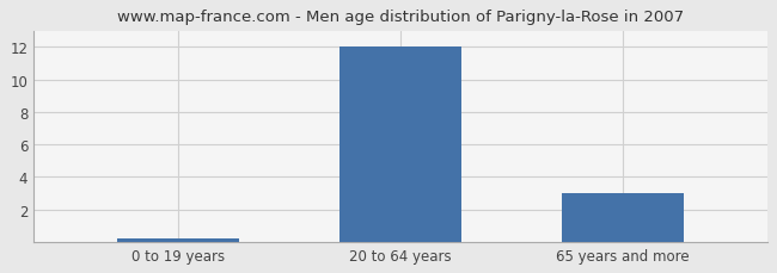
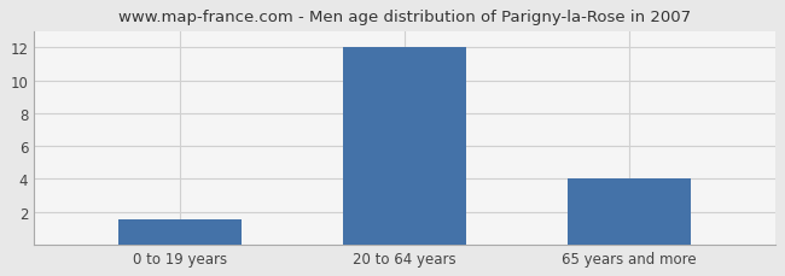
0 to 19 years: 0.2 -> 1.5
65 years and more: 3.0 -> 4.0
